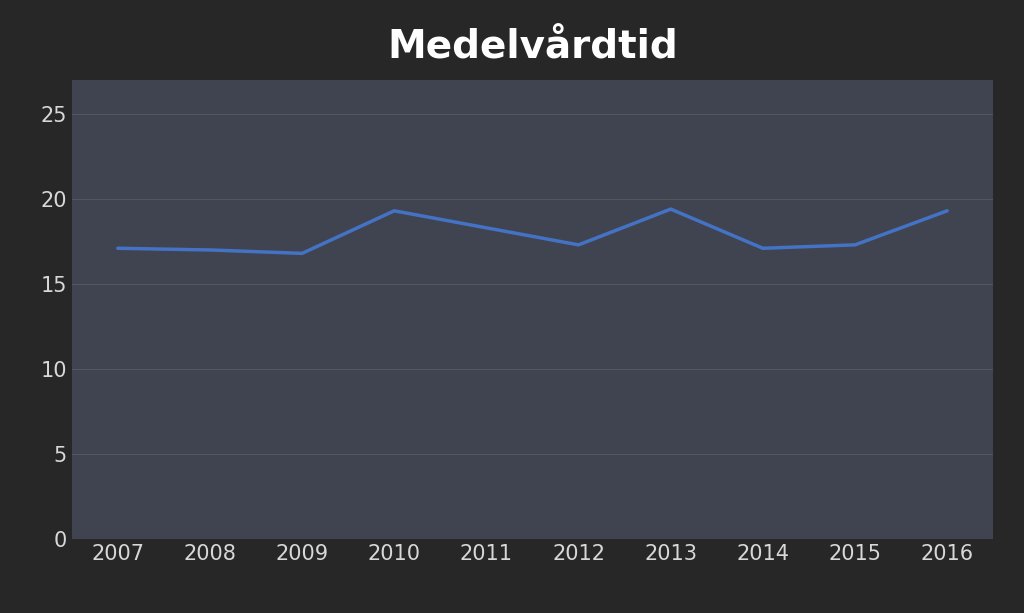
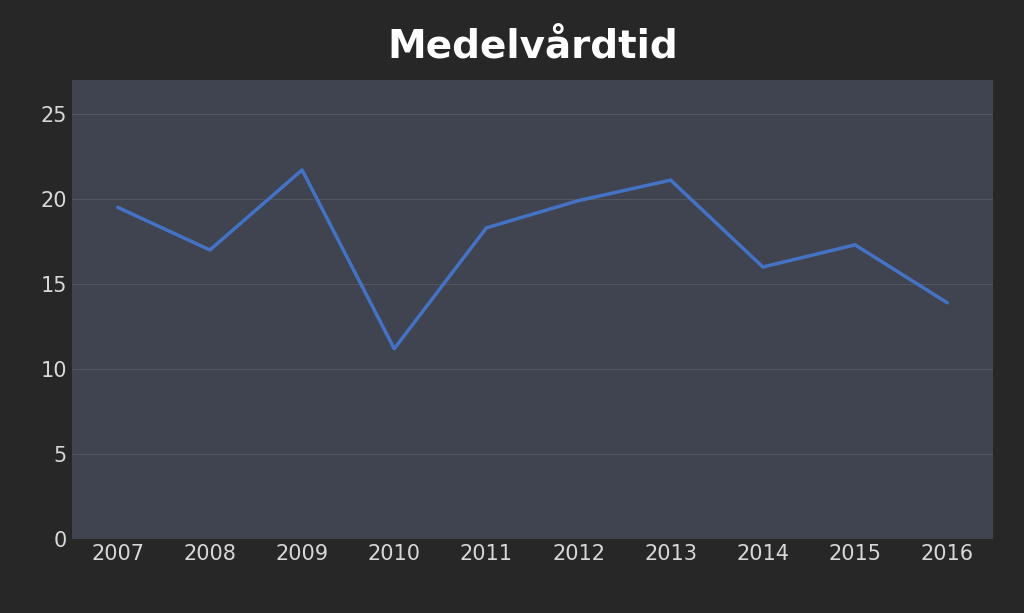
2007: 17.1 -> 19.5
2009: 16.8 -> 21.7
2010: 19.3 -> 11.2
2012: 17.3 -> 19.9
2013: 19.4 -> 21.1
2014: 17.1 -> 16.0
2016: 19.3 -> 13.9
